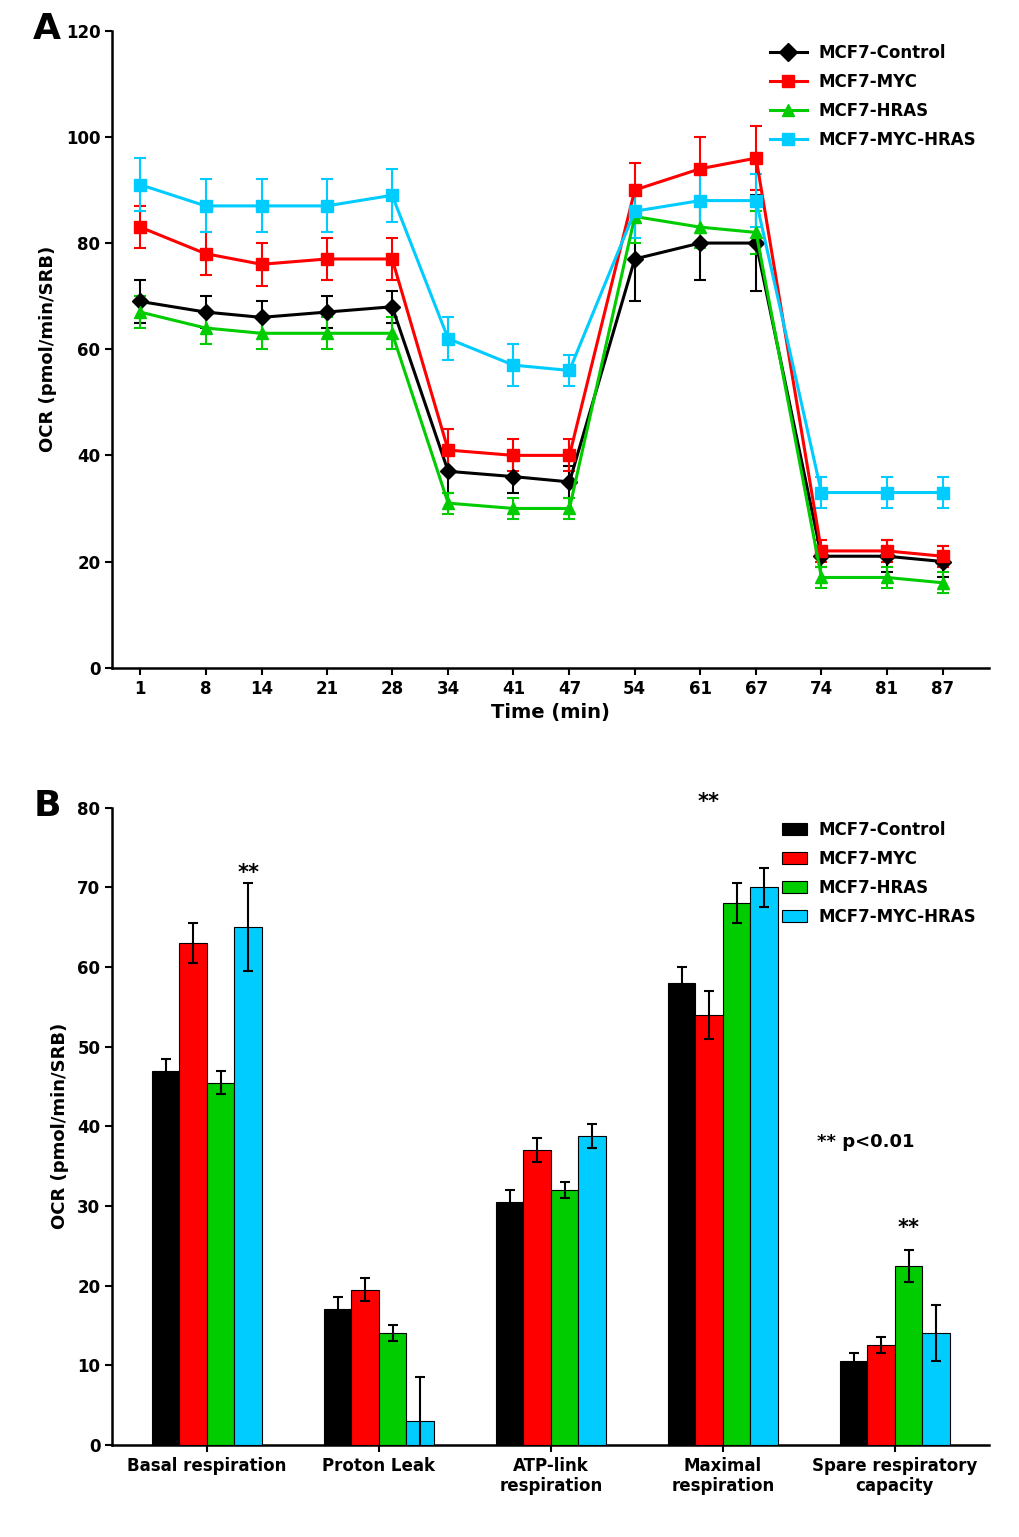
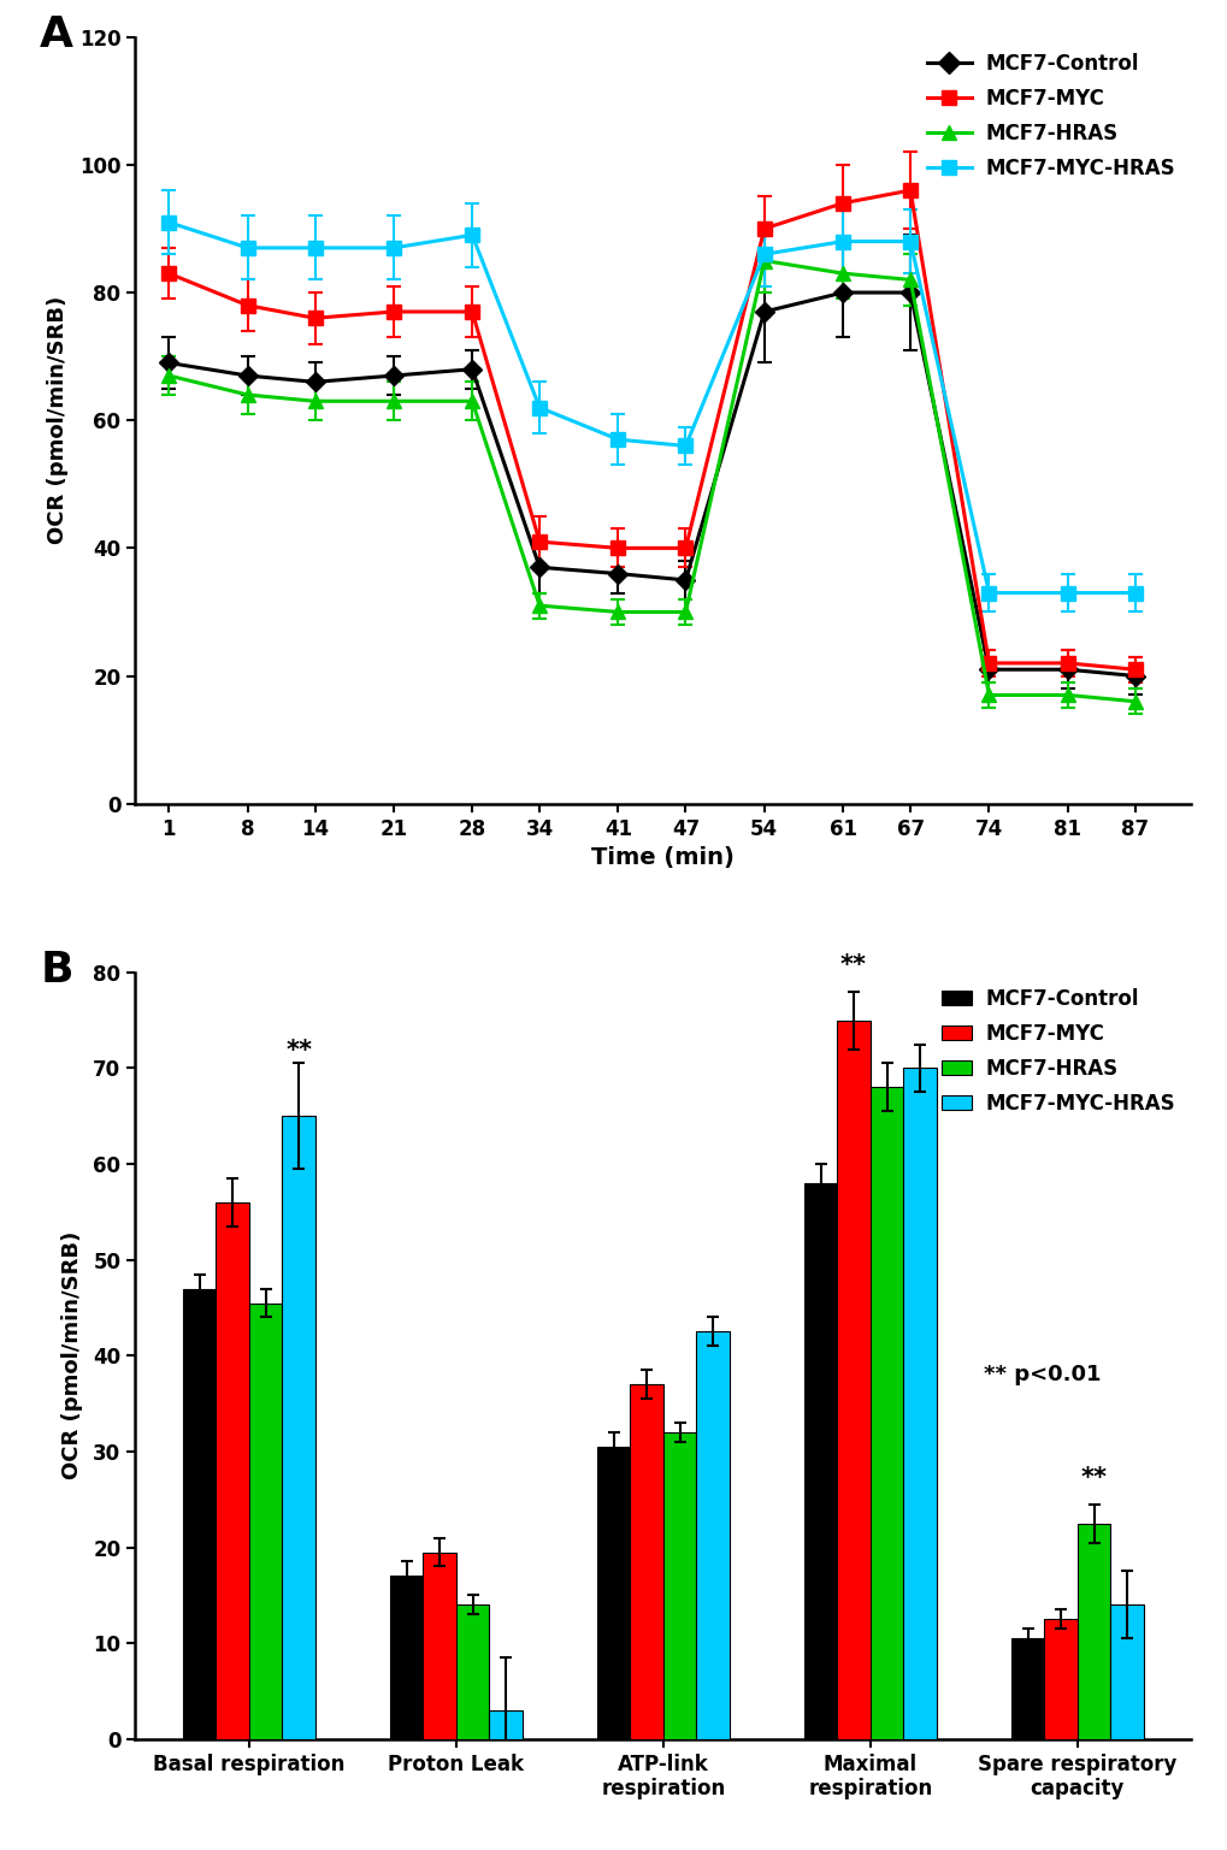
MCF7-MYC/Basal respiration: 63.0 -> 56.0
MCF7-MYC-HRAS/ATP-link respiration: 38.8 -> 42.5
MCF7-MYC/Maximal respiration: 54.0 -> 75.0
